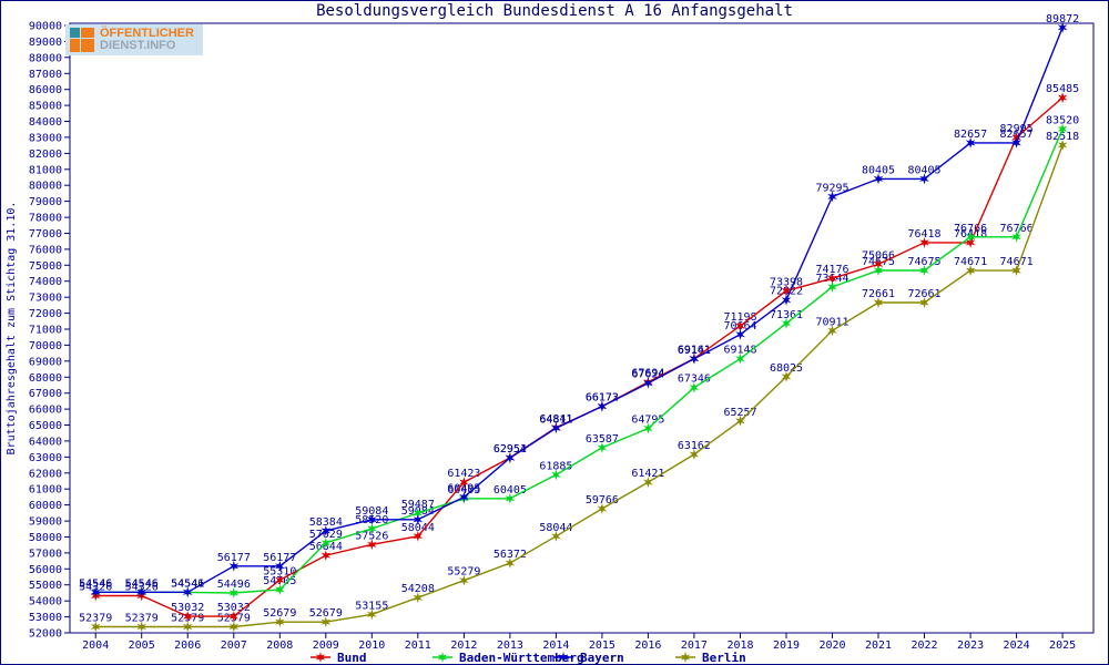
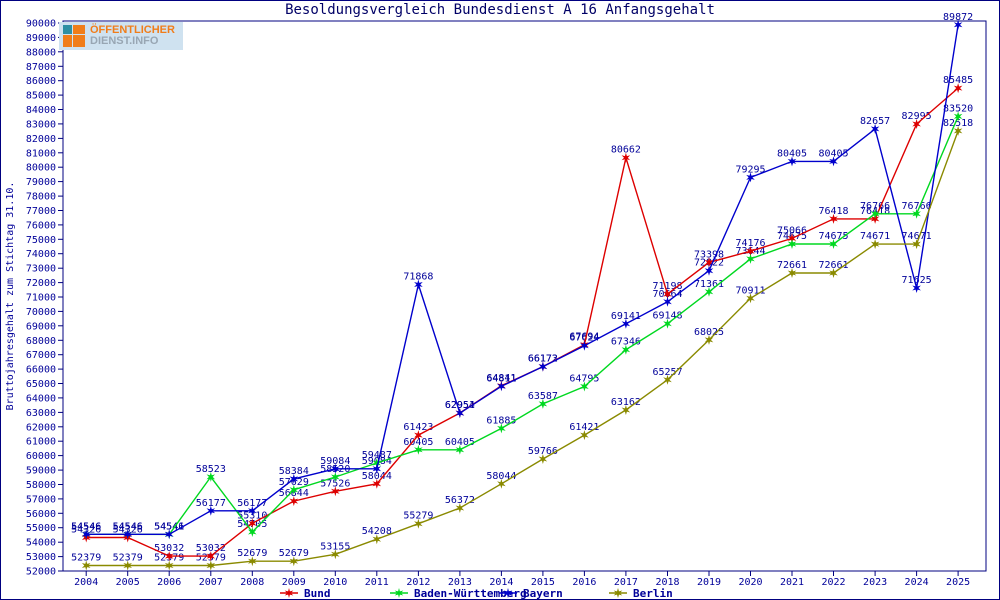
Baden-Württemberg/2007: 54496 -> 58523
Bayern/2012: 60495 -> 71868
Bund/2017: 69161 -> 80662
Bayern/2024: 82657 -> 71625
